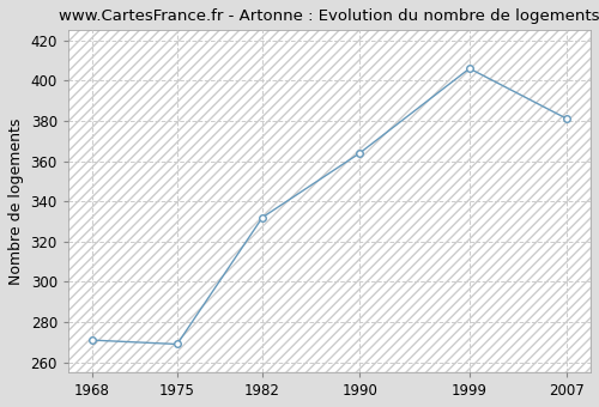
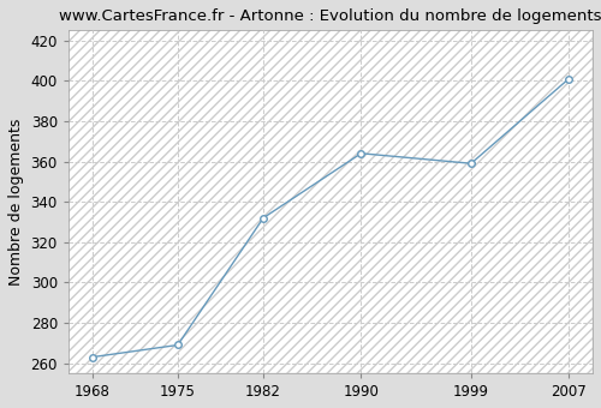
1968: 271 -> 263
1999: 406 -> 359
2007: 381 -> 401
